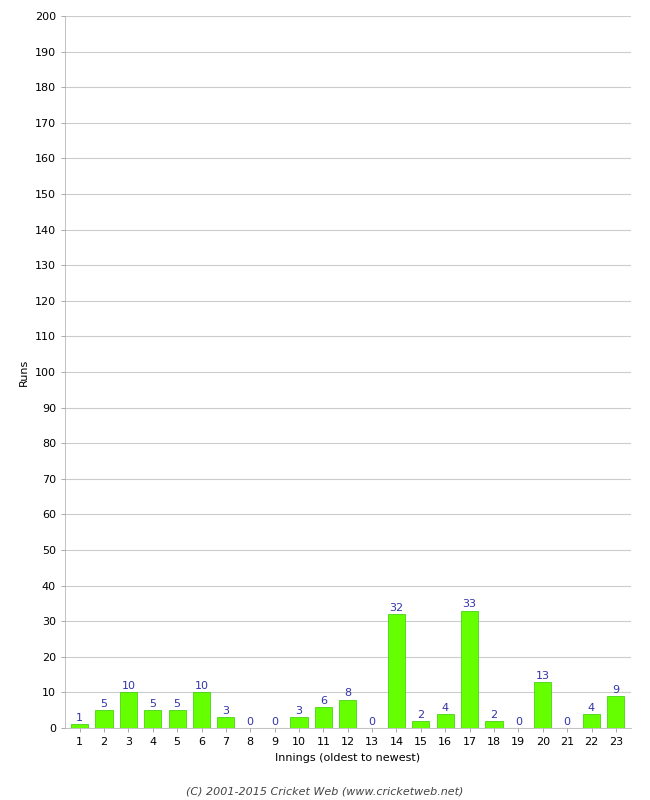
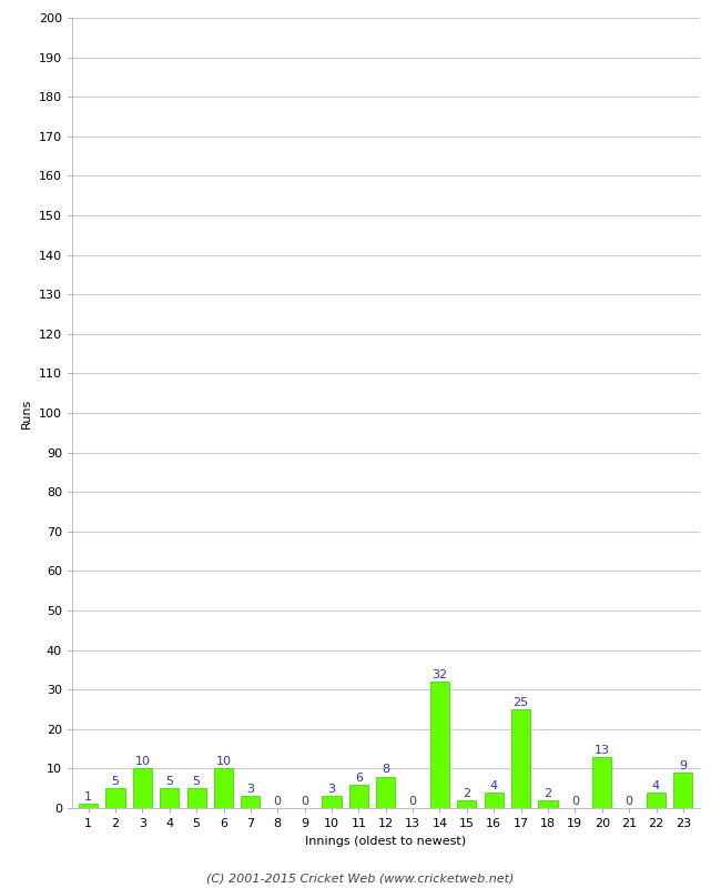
17: 33 -> 25
